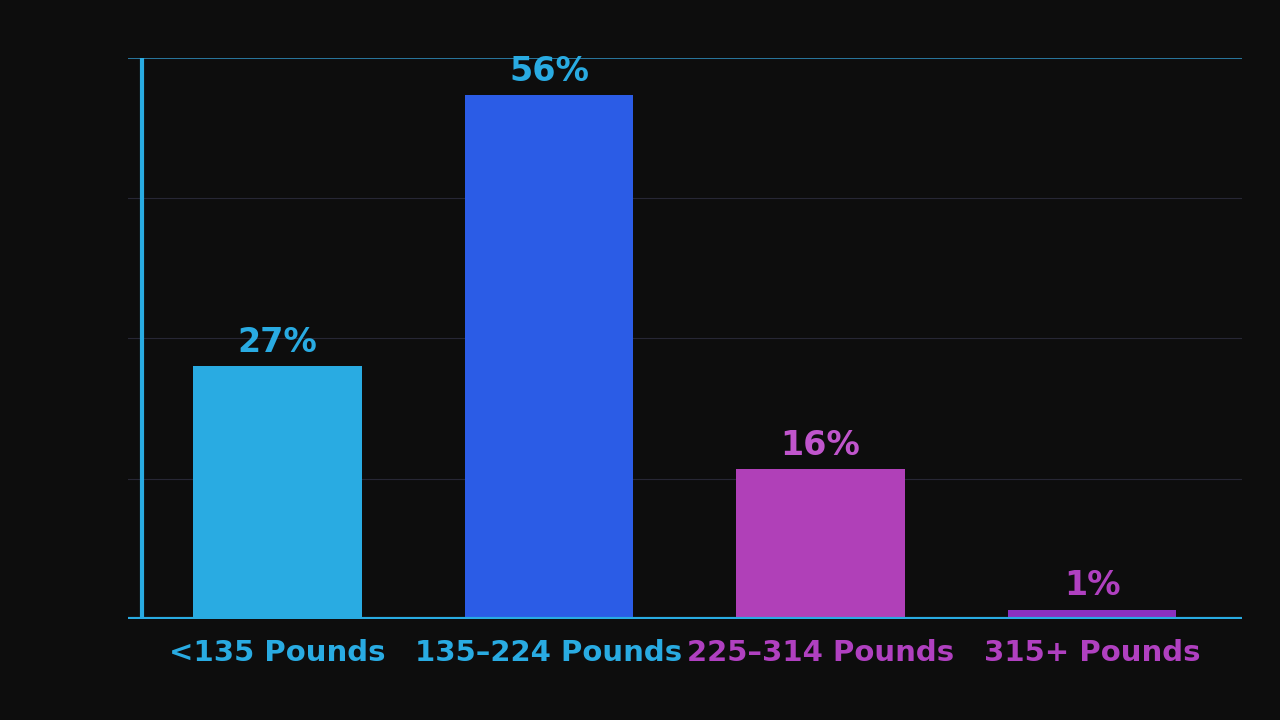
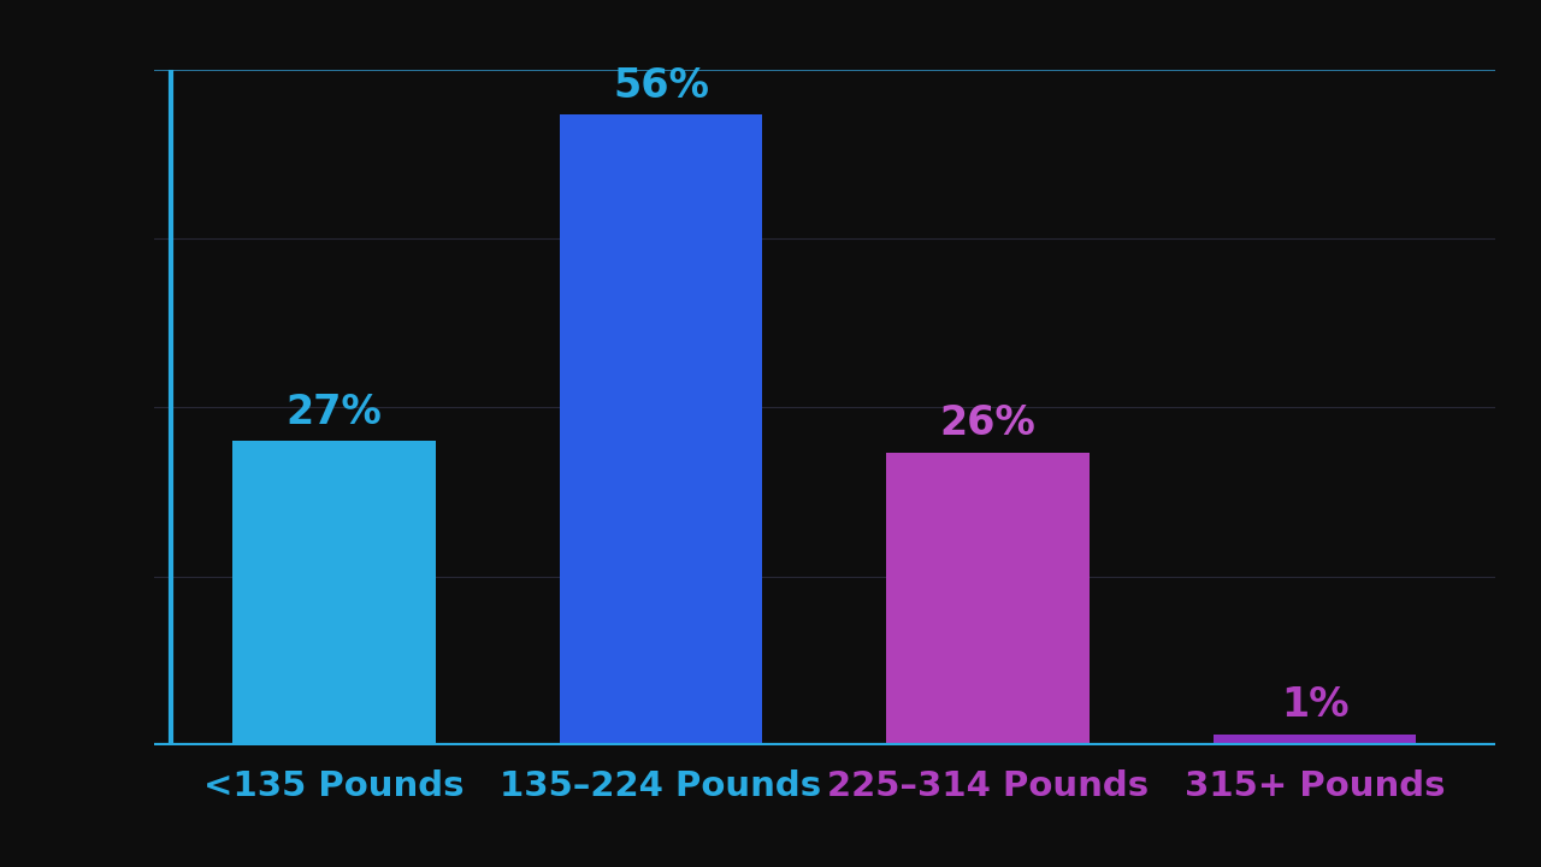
225–314 Pounds: 16% -> 26%
